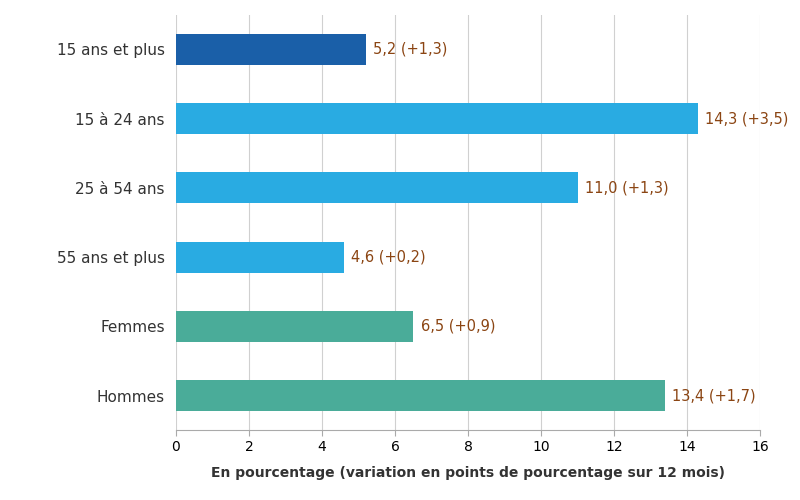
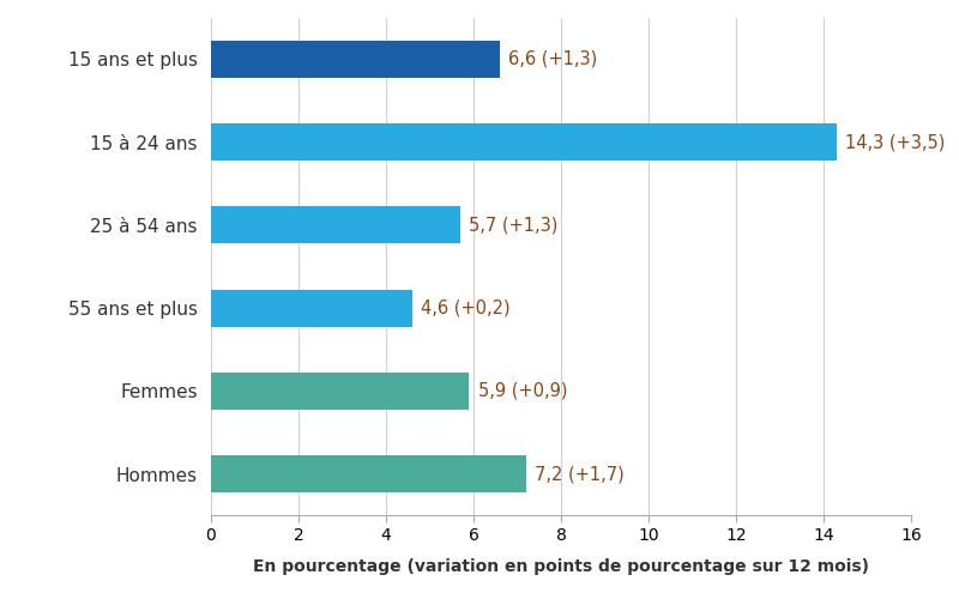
15 ans et plus: 5,2 -> 6,6
25 à 54 ans: 11,0 -> 5,7
Femmes: 6,5 -> 5,9
Hommes: 13,4 -> 7,2
